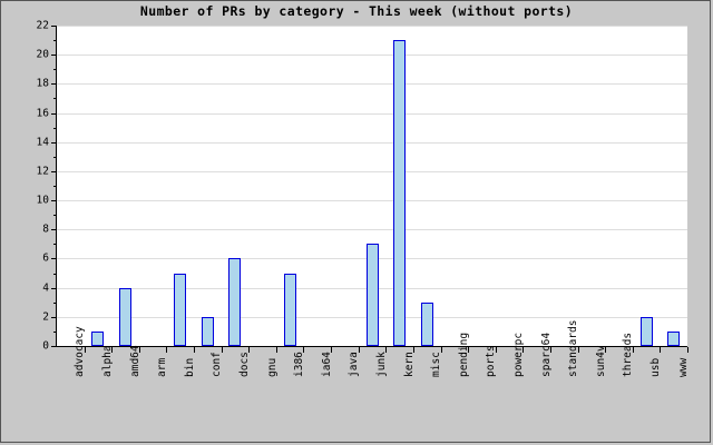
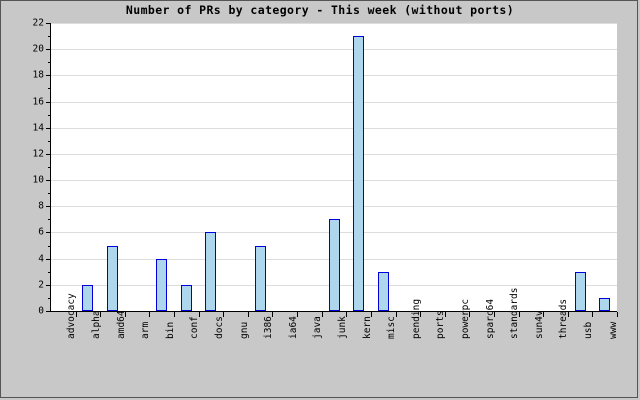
alpha: 1 -> 2
amd64: 4 -> 5
bin: 5 -> 4
usb: 2 -> 3
